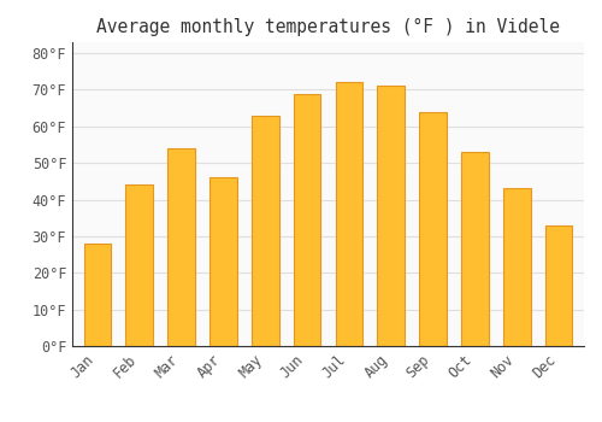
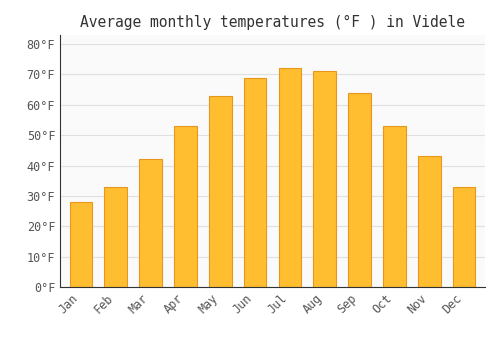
Feb: 44°F -> 33°F
Mar: 54°F -> 42°F
Apr: 46°F -> 53°F
